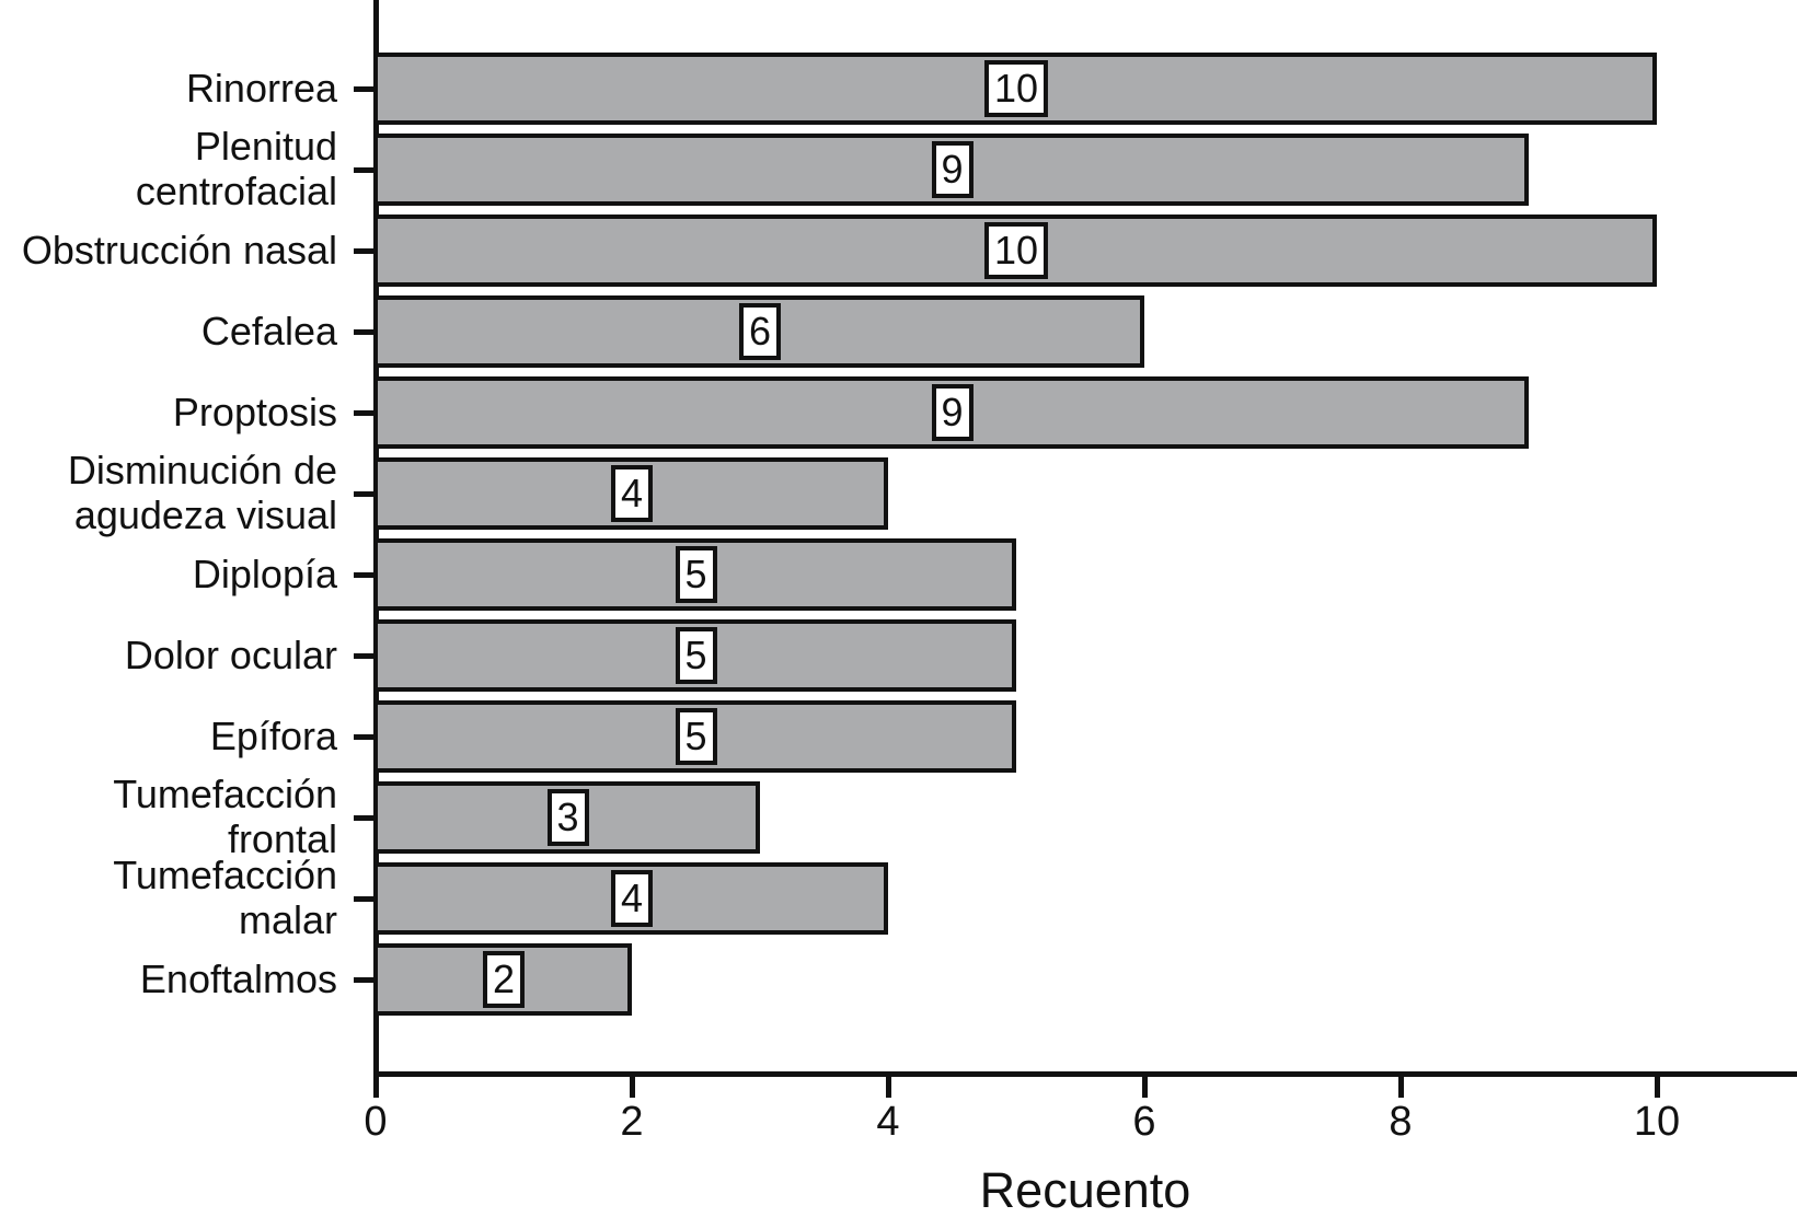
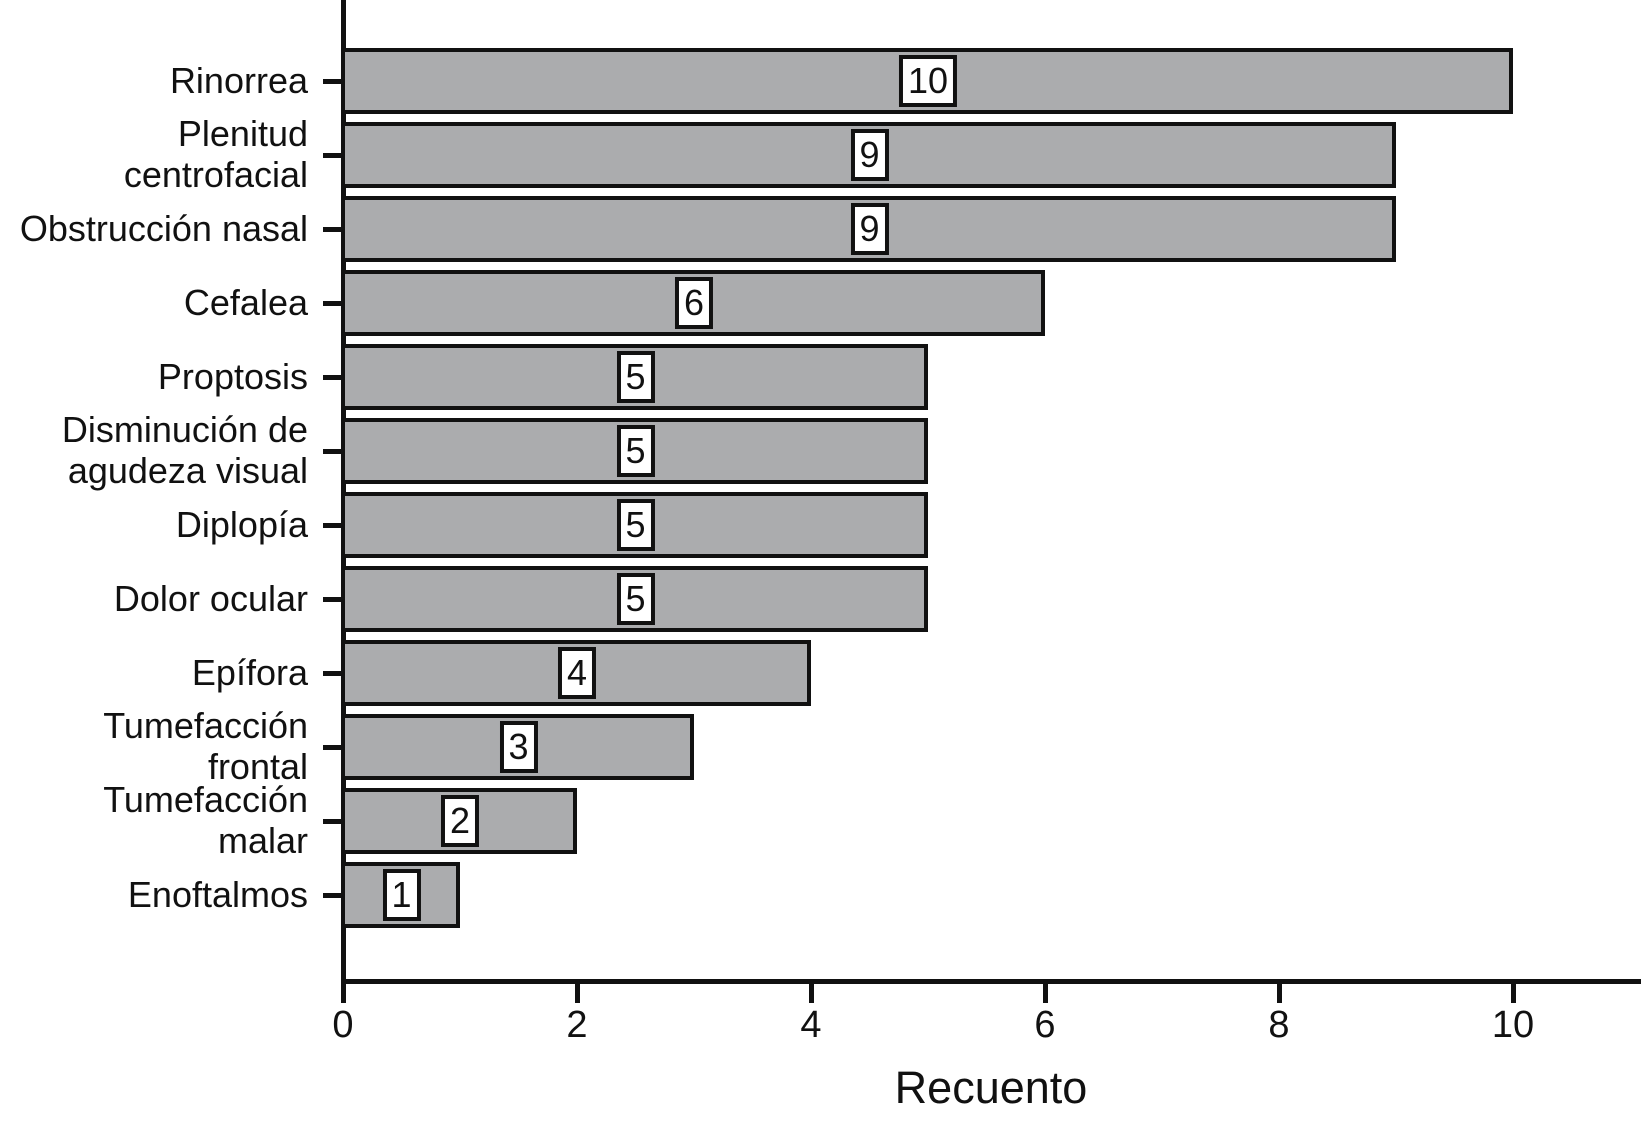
Obstrucción nasal: 10 -> 9
Proptosis: 9 -> 5
Disminución de agudeza visual: 4 -> 5
Epífora: 5 -> 4
Tumefacción malar: 4 -> 2
Enoftalmos: 2 -> 1
